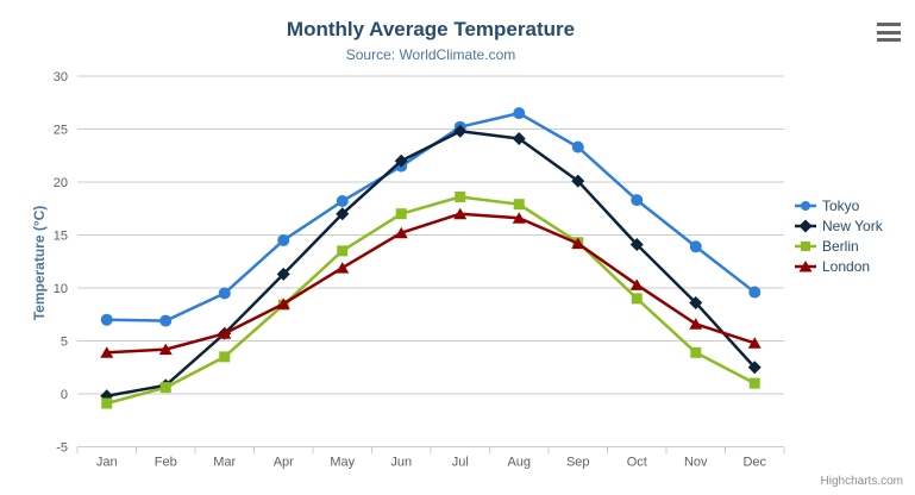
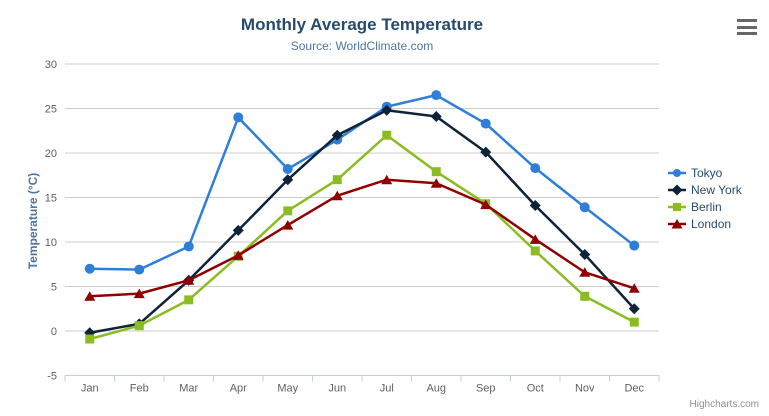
Tokyo/Apr: 14 -> 24
Berlin/Jul: 19 -> 22
